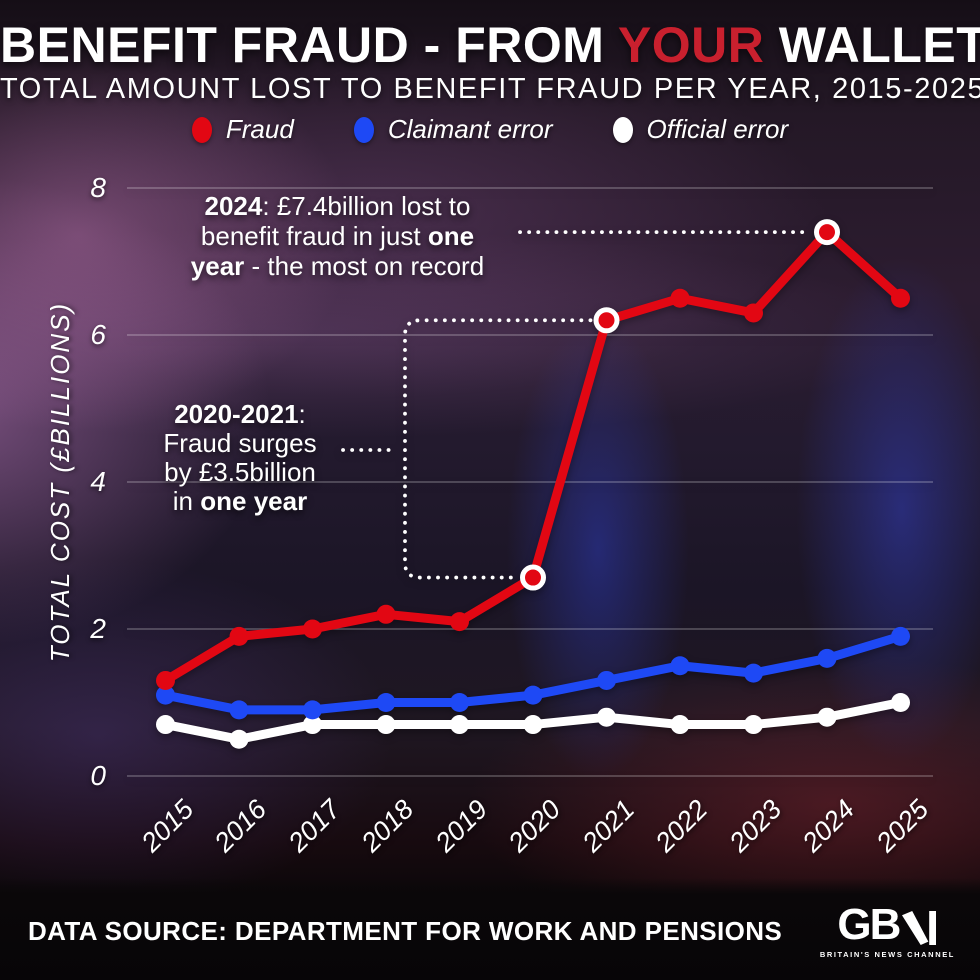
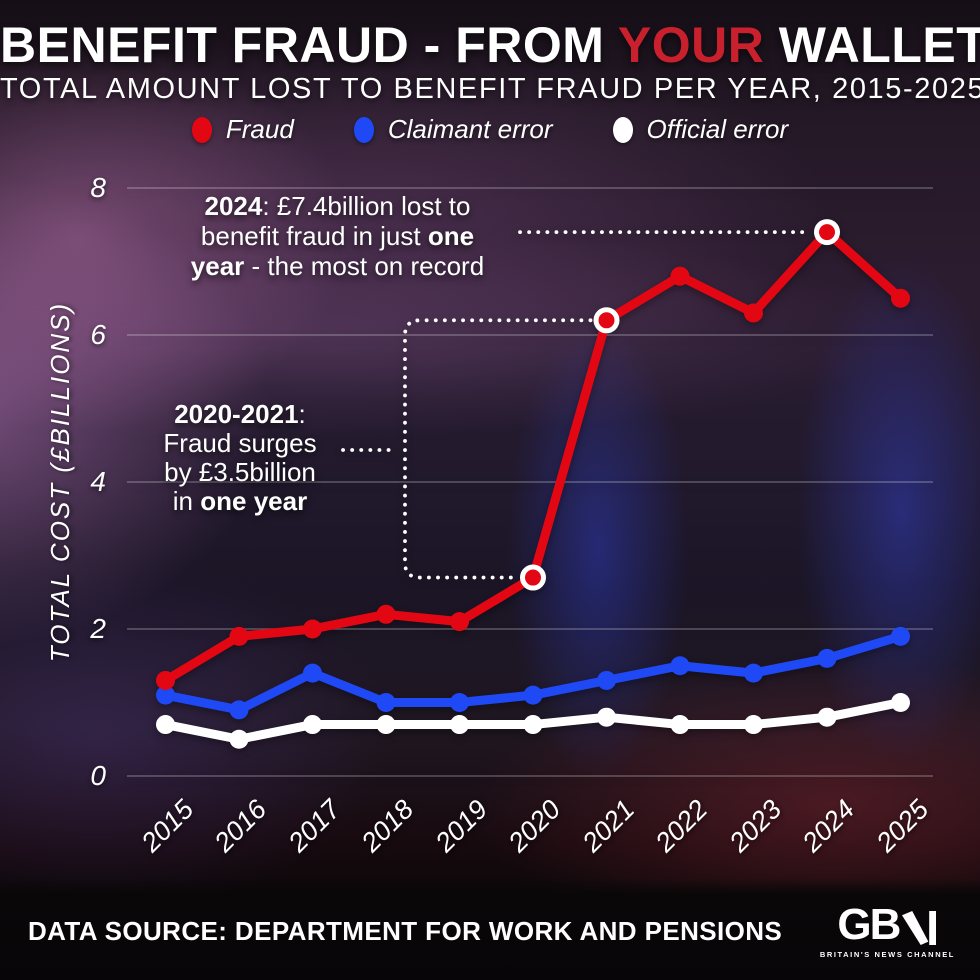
Claimant error/2017: 0.9 -> 1.4
Fraud/2022: 6.5 -> 6.8
